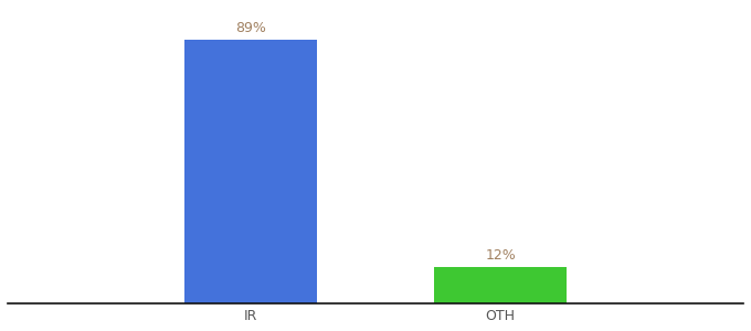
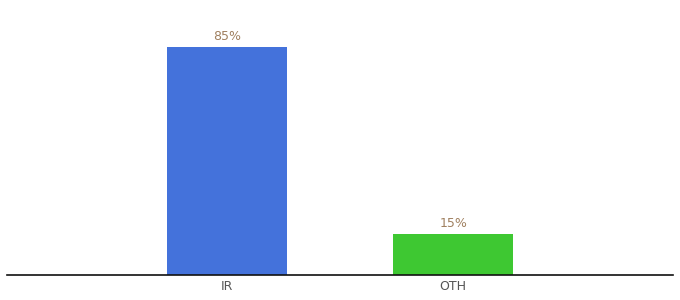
IR: 89% -> 85%
OTH: 12% -> 15%
